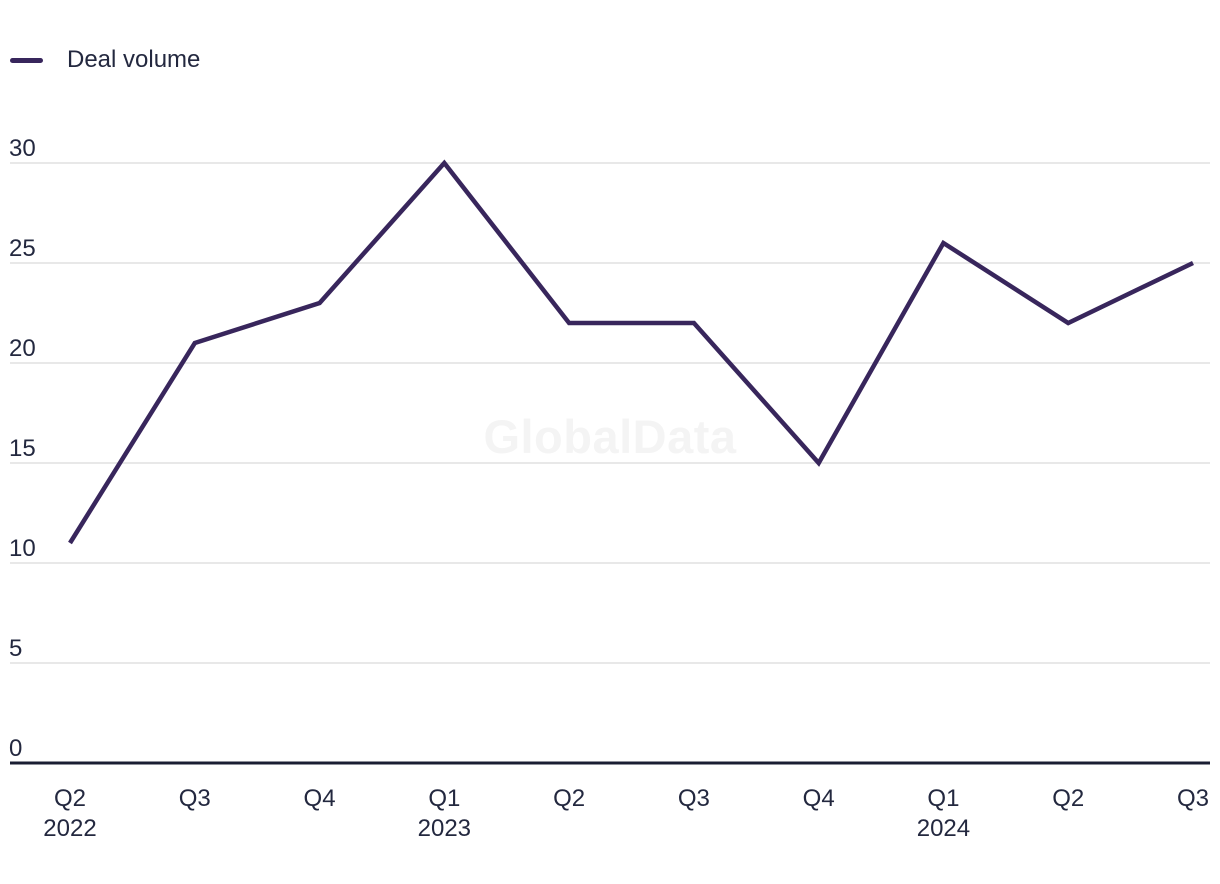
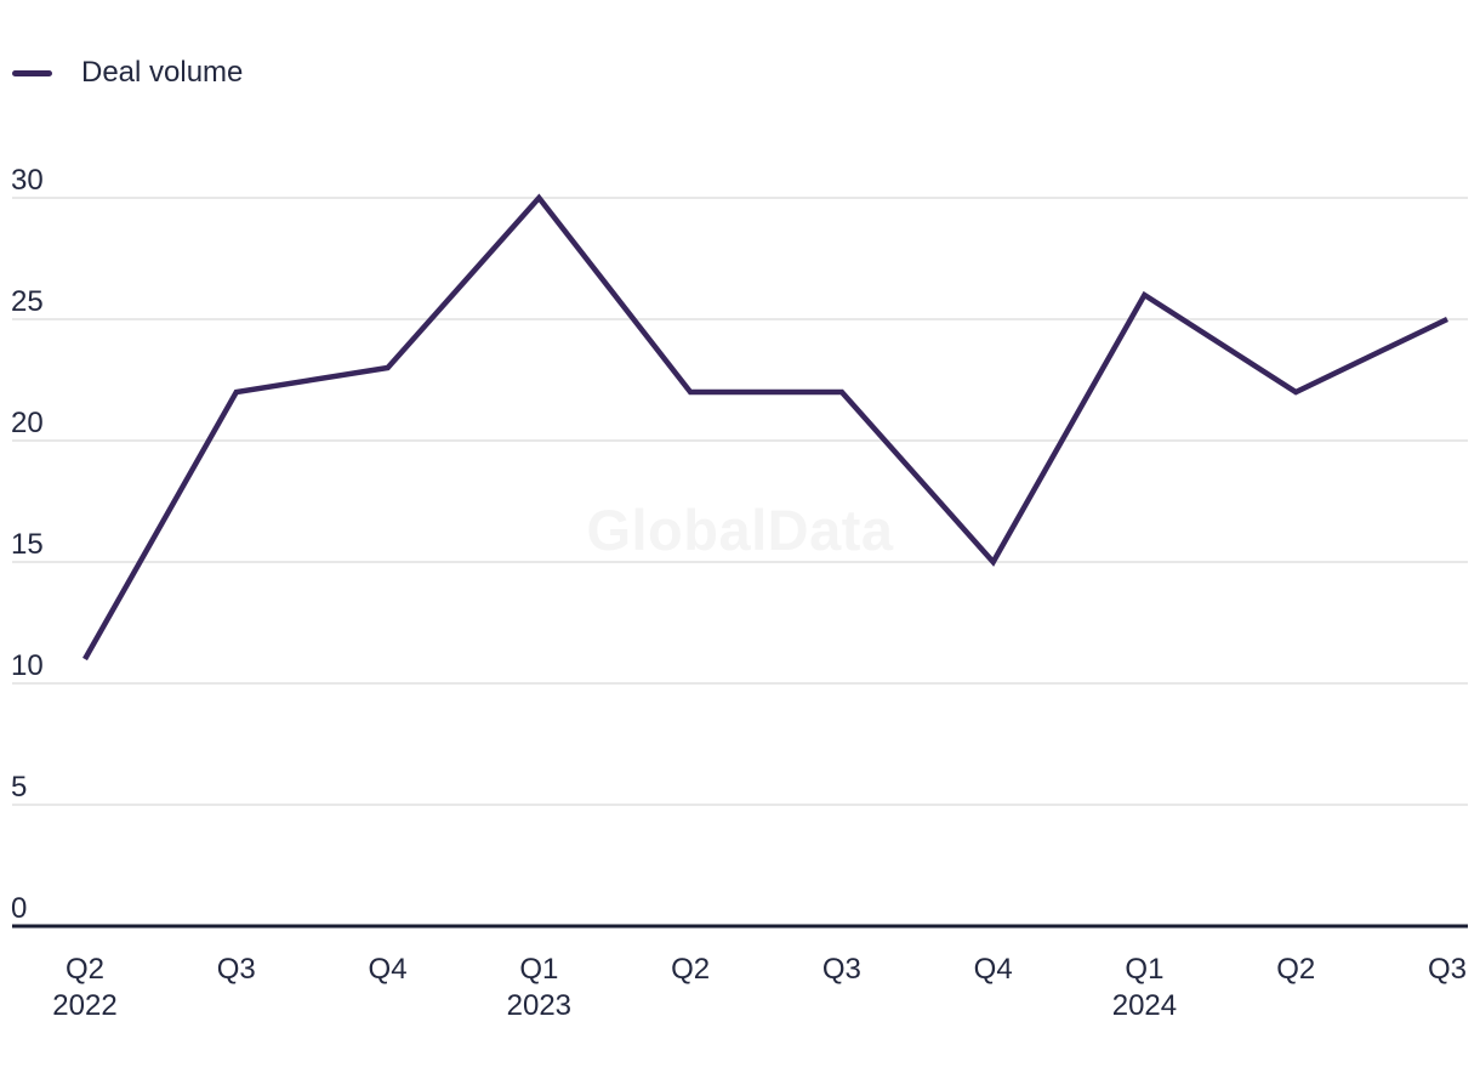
Q3 2022: 21 -> 22
